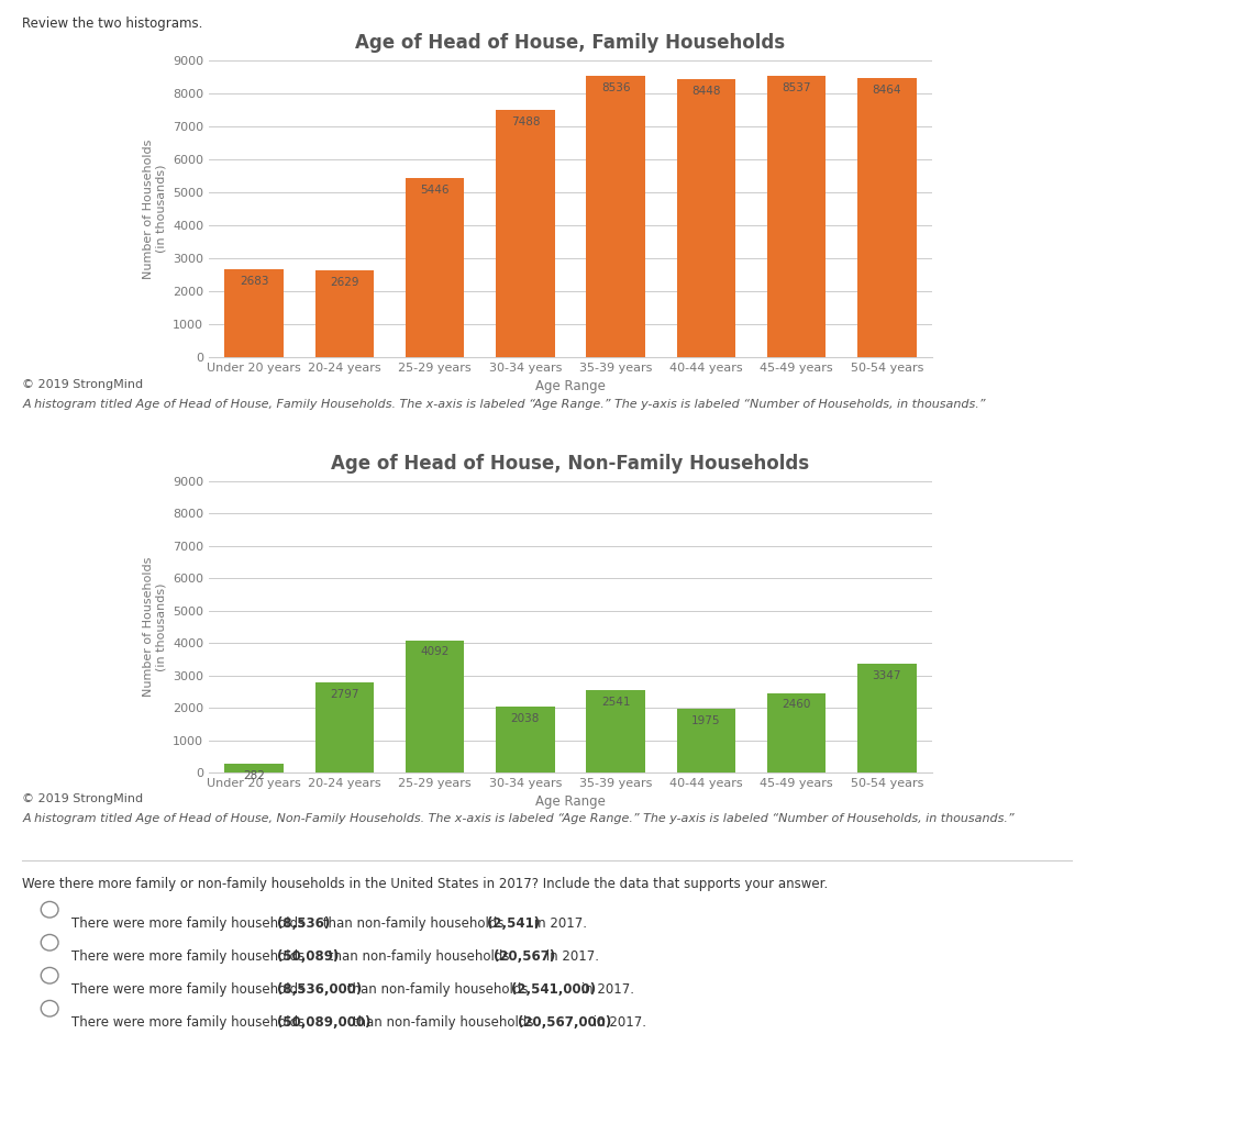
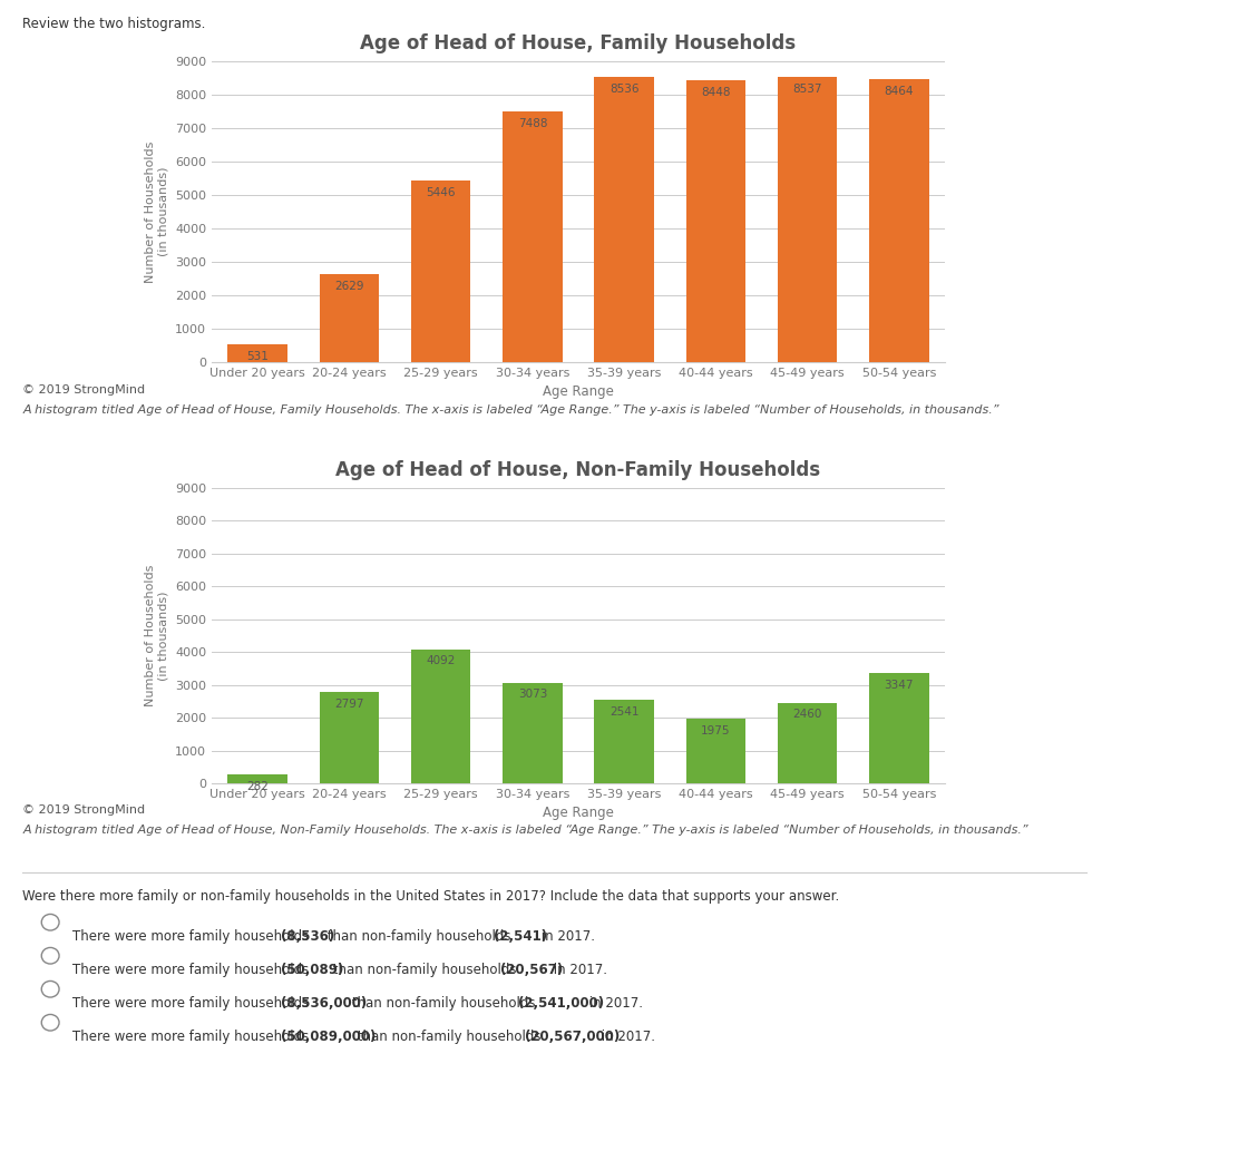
Age of Head of House, Family Households/Under 20 years: 2683 -> 531
Age of Head of House, Non-Family Households/30-34 years: 2038 -> 3073
